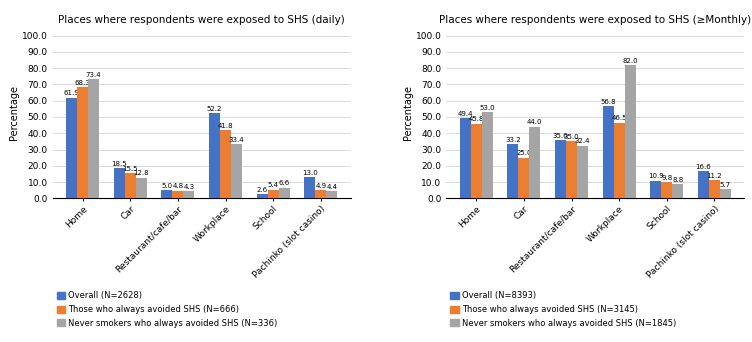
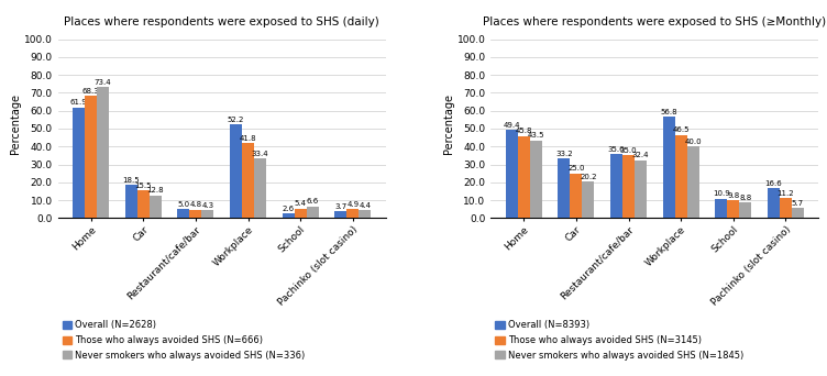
Places where respondents were exposed to SHS (daily)/Overall (N=2628)/Pachinko (slot casino): 13 -> 4
Places where respondents were exposed to SHS (≥Monthly)/Never smokers who always avoided SHS (N=1845)/Home: 53 -> 44
Places where respondents were exposed to SHS (≥Monthly)/Never smokers who always avoided SHS (N=1845)/Car: 44 -> 20
Places where respondents were exposed to SHS (≥Monthly)/Never smokers who always avoided SHS (N=1845)/Workplace: 82 -> 40
